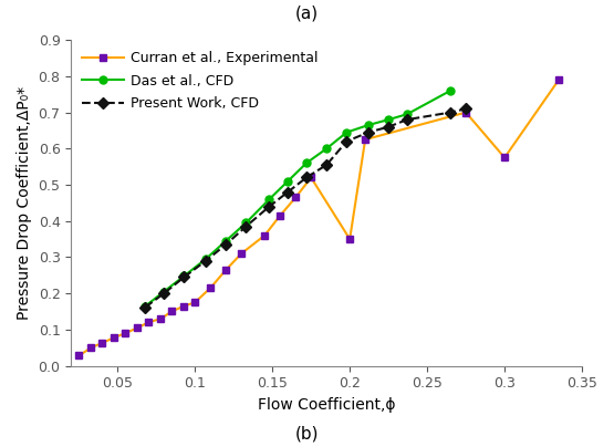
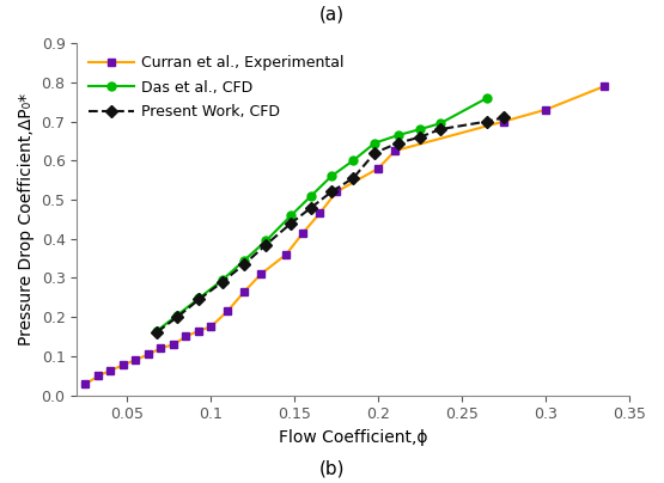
Curran et al., Experimental/0.2: 0.350 -> 0.580
Curran et al., Experimental/0.3: 0.575 -> 0.730
